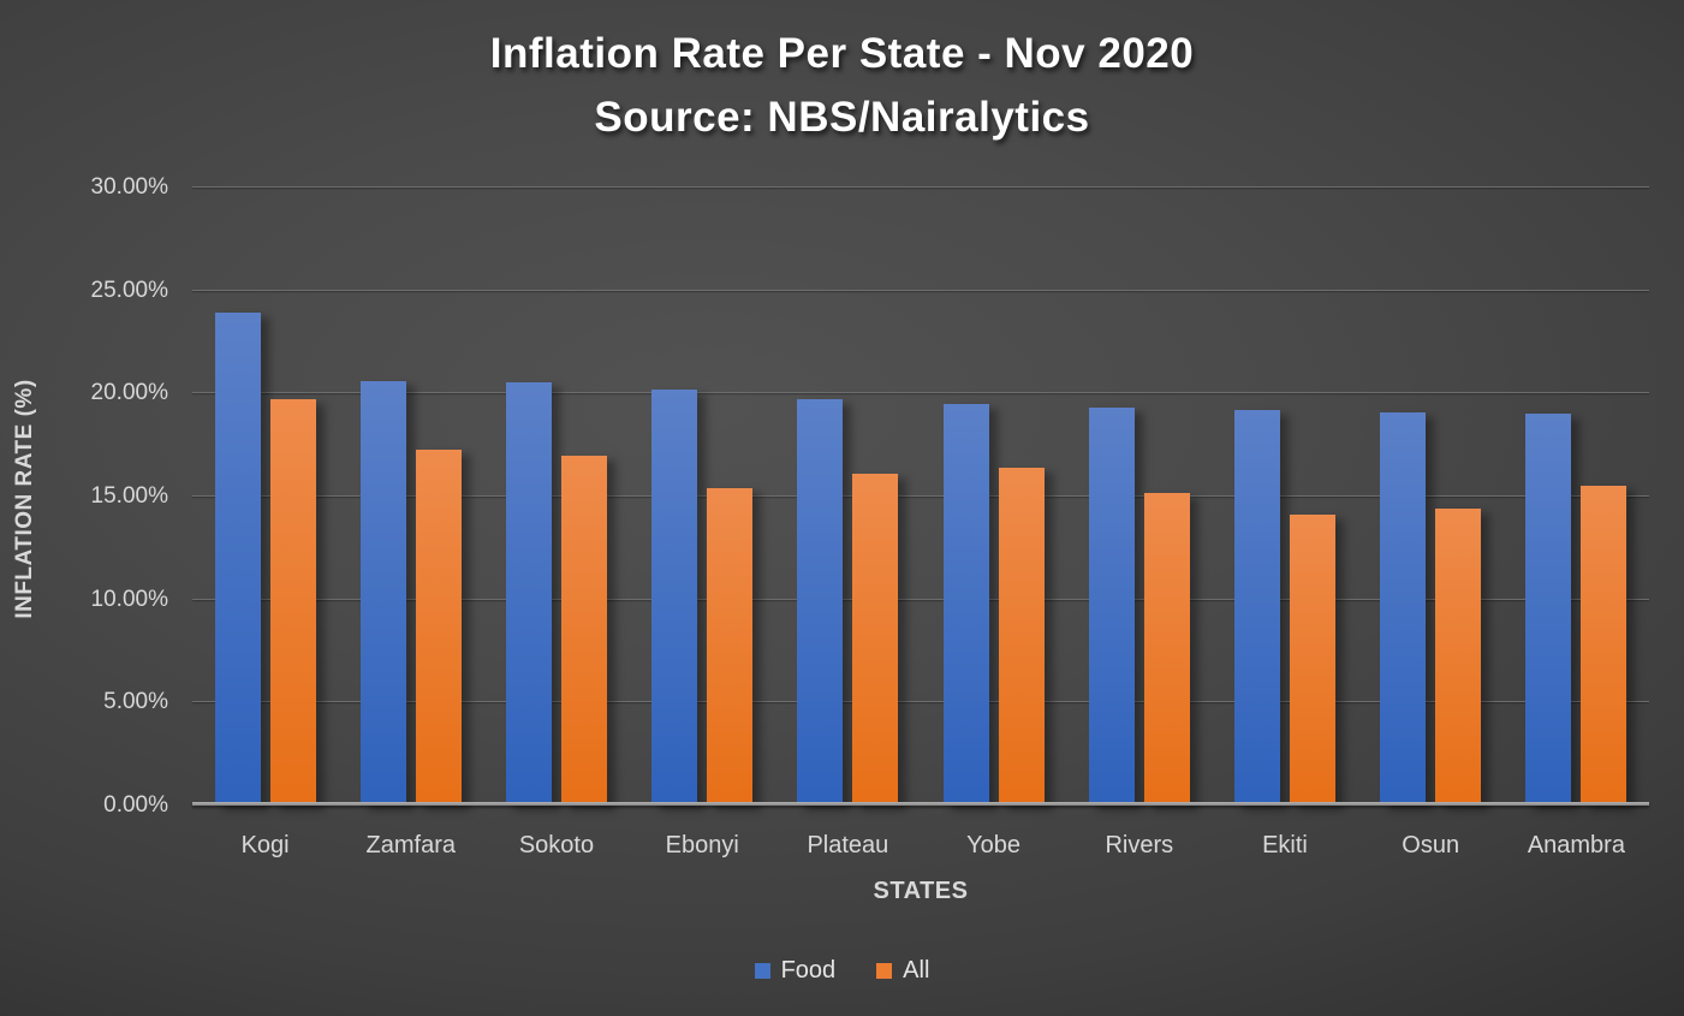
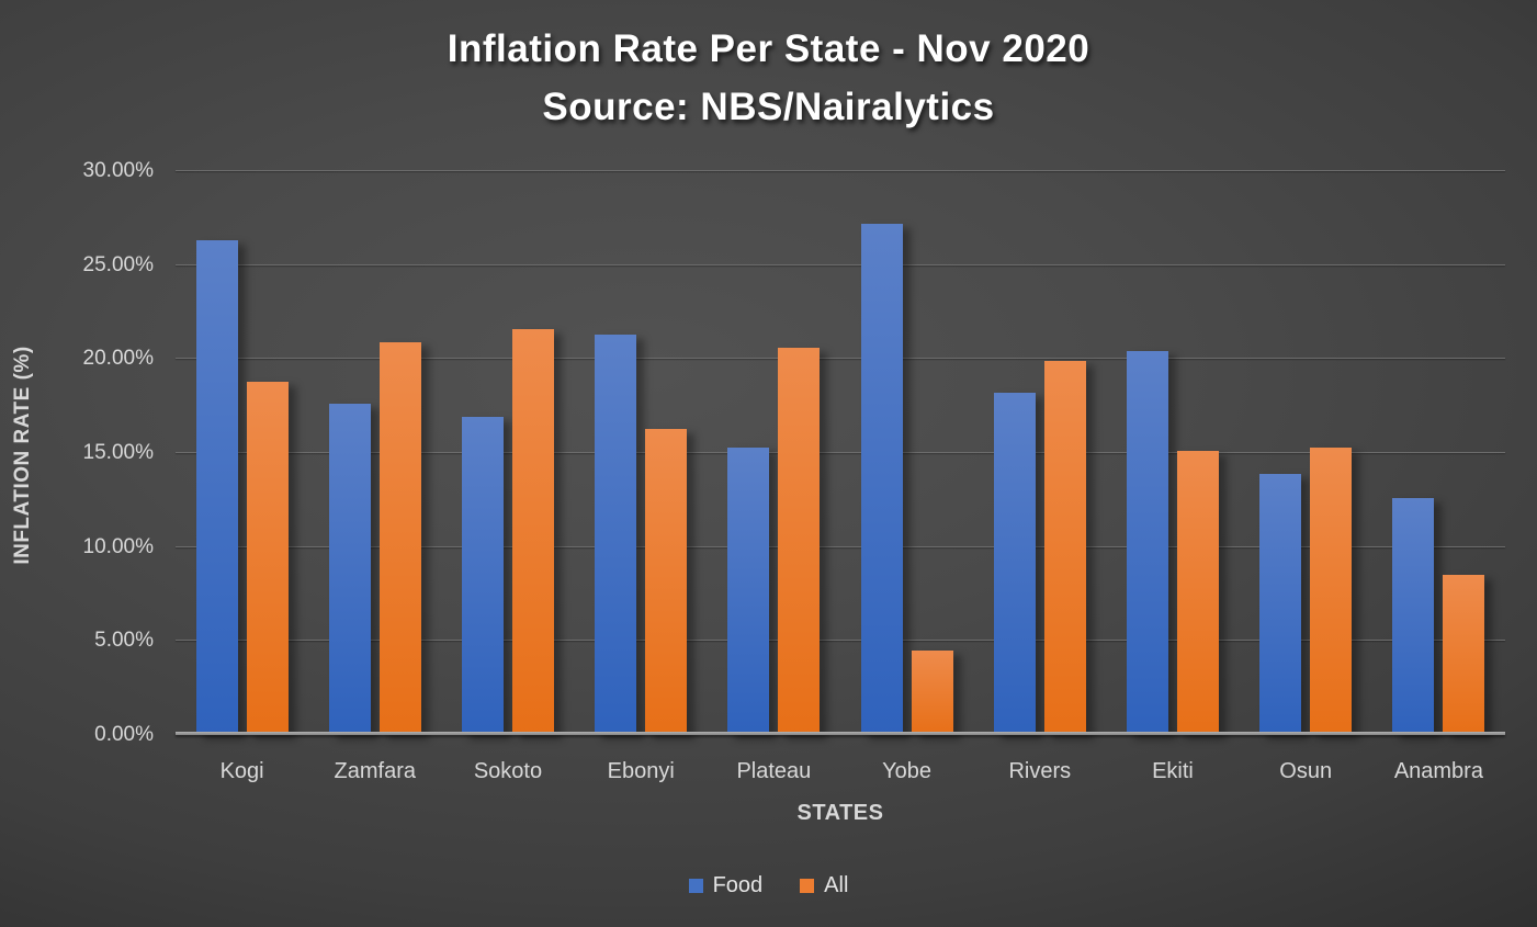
Food/Kogi: 23.9% -> 26.3%
All/Kogi: 19.8% -> 18.8%
Food/Zamfara: 20.6% -> 17.6%
All/Zamfara: 17.3% -> 20.9%
Food/Sokoto: 20.6% -> 16.9%
All/Sokoto: 17.0% -> 21.6%
Food/Ebonyi: 20.2% -> 21.3%
All/Ebonyi: 15.4% -> 16.3%
Food/Plateau: 19.7% -> 15.3%
All/Plateau: 16.1% -> 20.6%
Food/Yobe: 19.5% -> 27.2%
All/Yobe: 16.4% -> 4.5%
Food/Rivers: 19.3% -> 18.2%
All/Rivers: 15.2% -> 19.9%
Food/Ekiti: 19.2% -> 20.4%
All/Ekiti: 14.1% -> 15.1%
Food/Osun: 19.1% -> 13.9%
All/Osun: 14.4% -> 15.3%
Food/Anambra: 19.1% -> 12.6%
All/Anambra: 15.6% -> 8.5%
